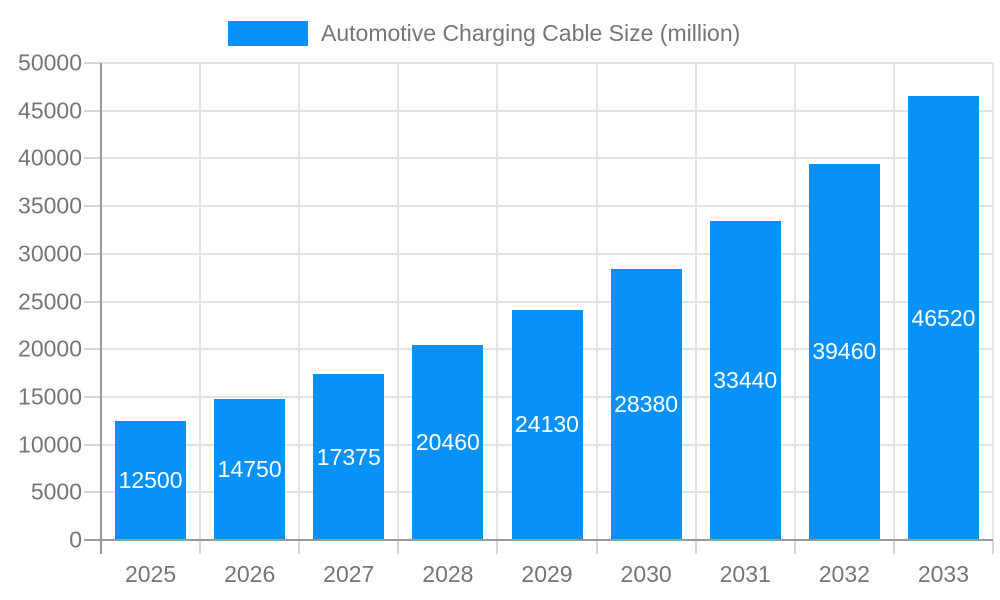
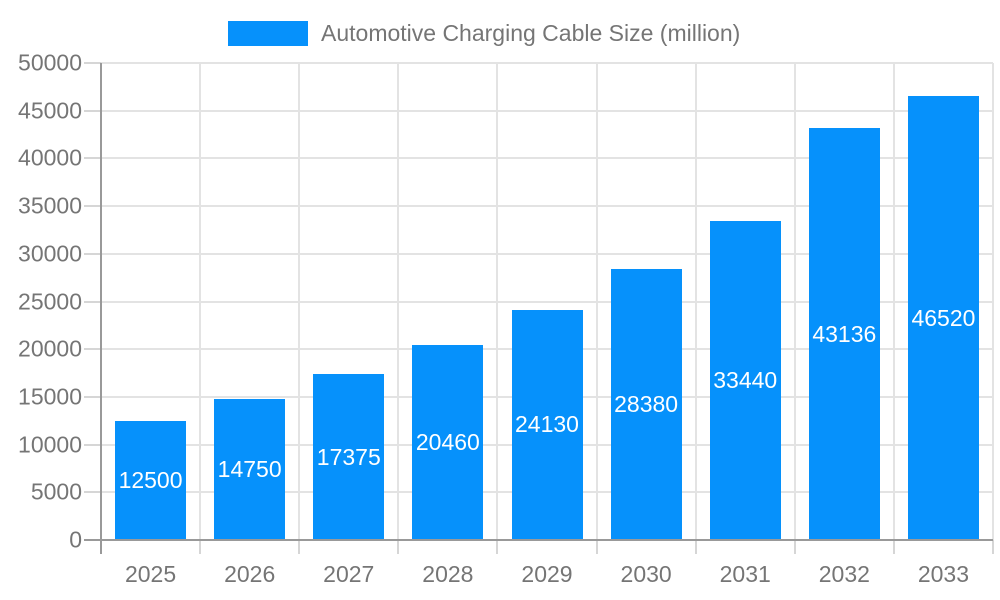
2032: 39460 -> 43136
